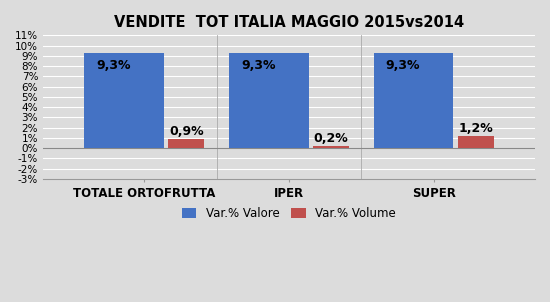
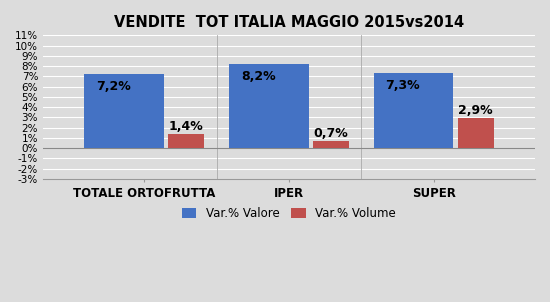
Var.% Valore/TOTALE ORTOFRUTTA: 9,3% -> 7,2%
Var.% Volume/TOTALE ORTOFRUTTA: 0,9% -> 1,4%
Var.% Valore/IPER: 9,3% -> 8,2%
Var.% Volume/IPER: 0,2% -> 0,7%
Var.% Valore/SUPER: 9,3% -> 7,3%
Var.% Volume/SUPER: 1,2% -> 2,9%
